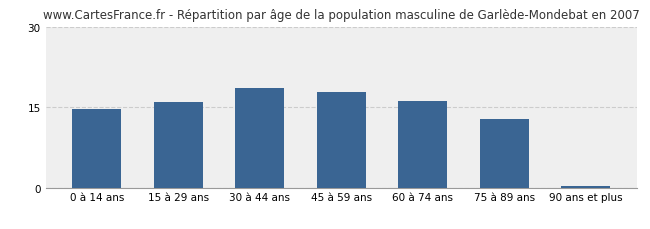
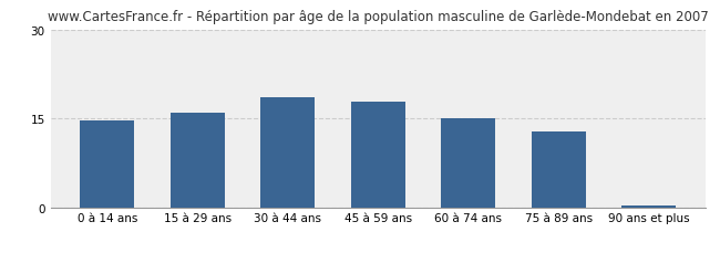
60 à 74 ans: 16.1 -> 15.0
